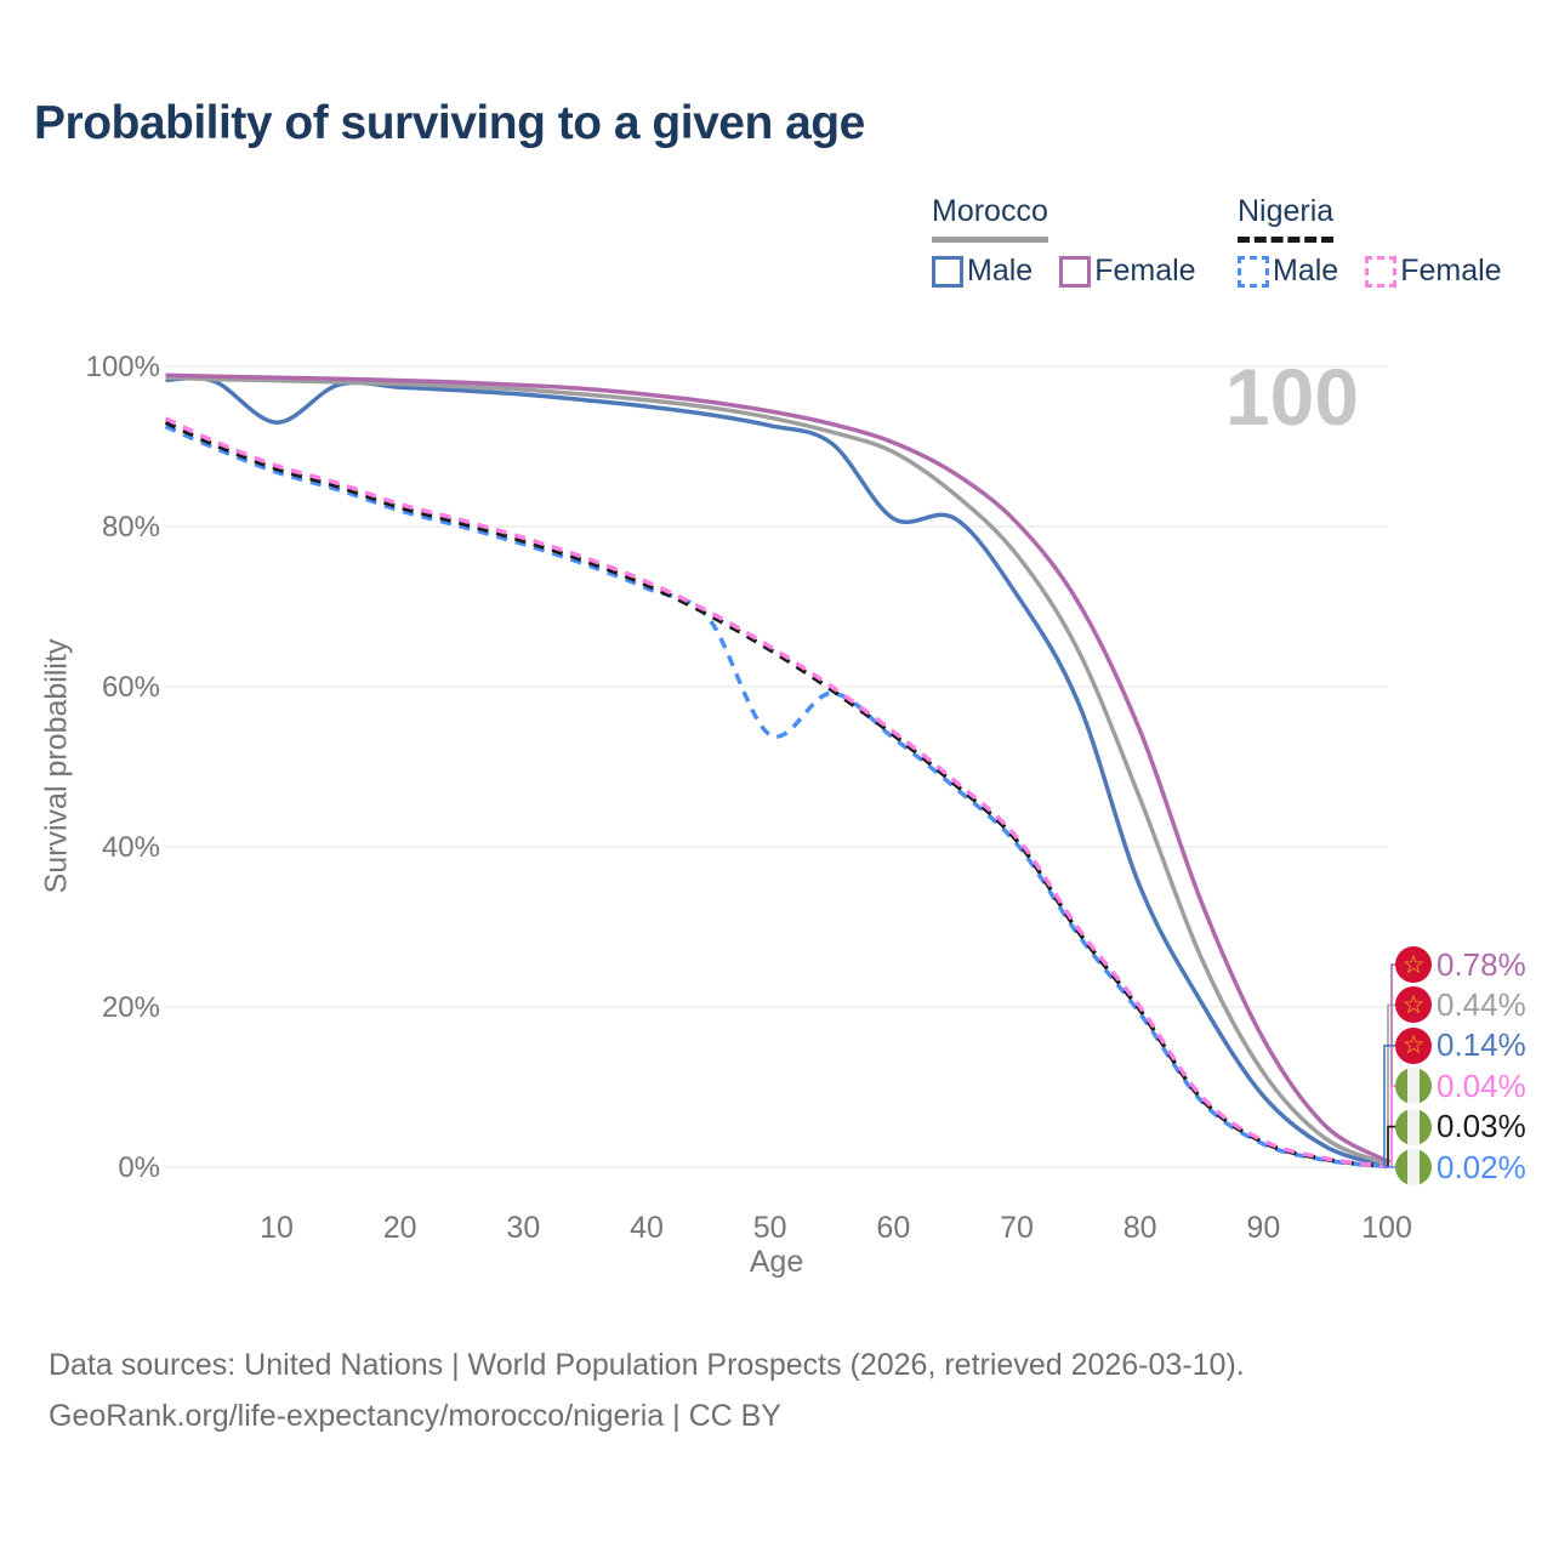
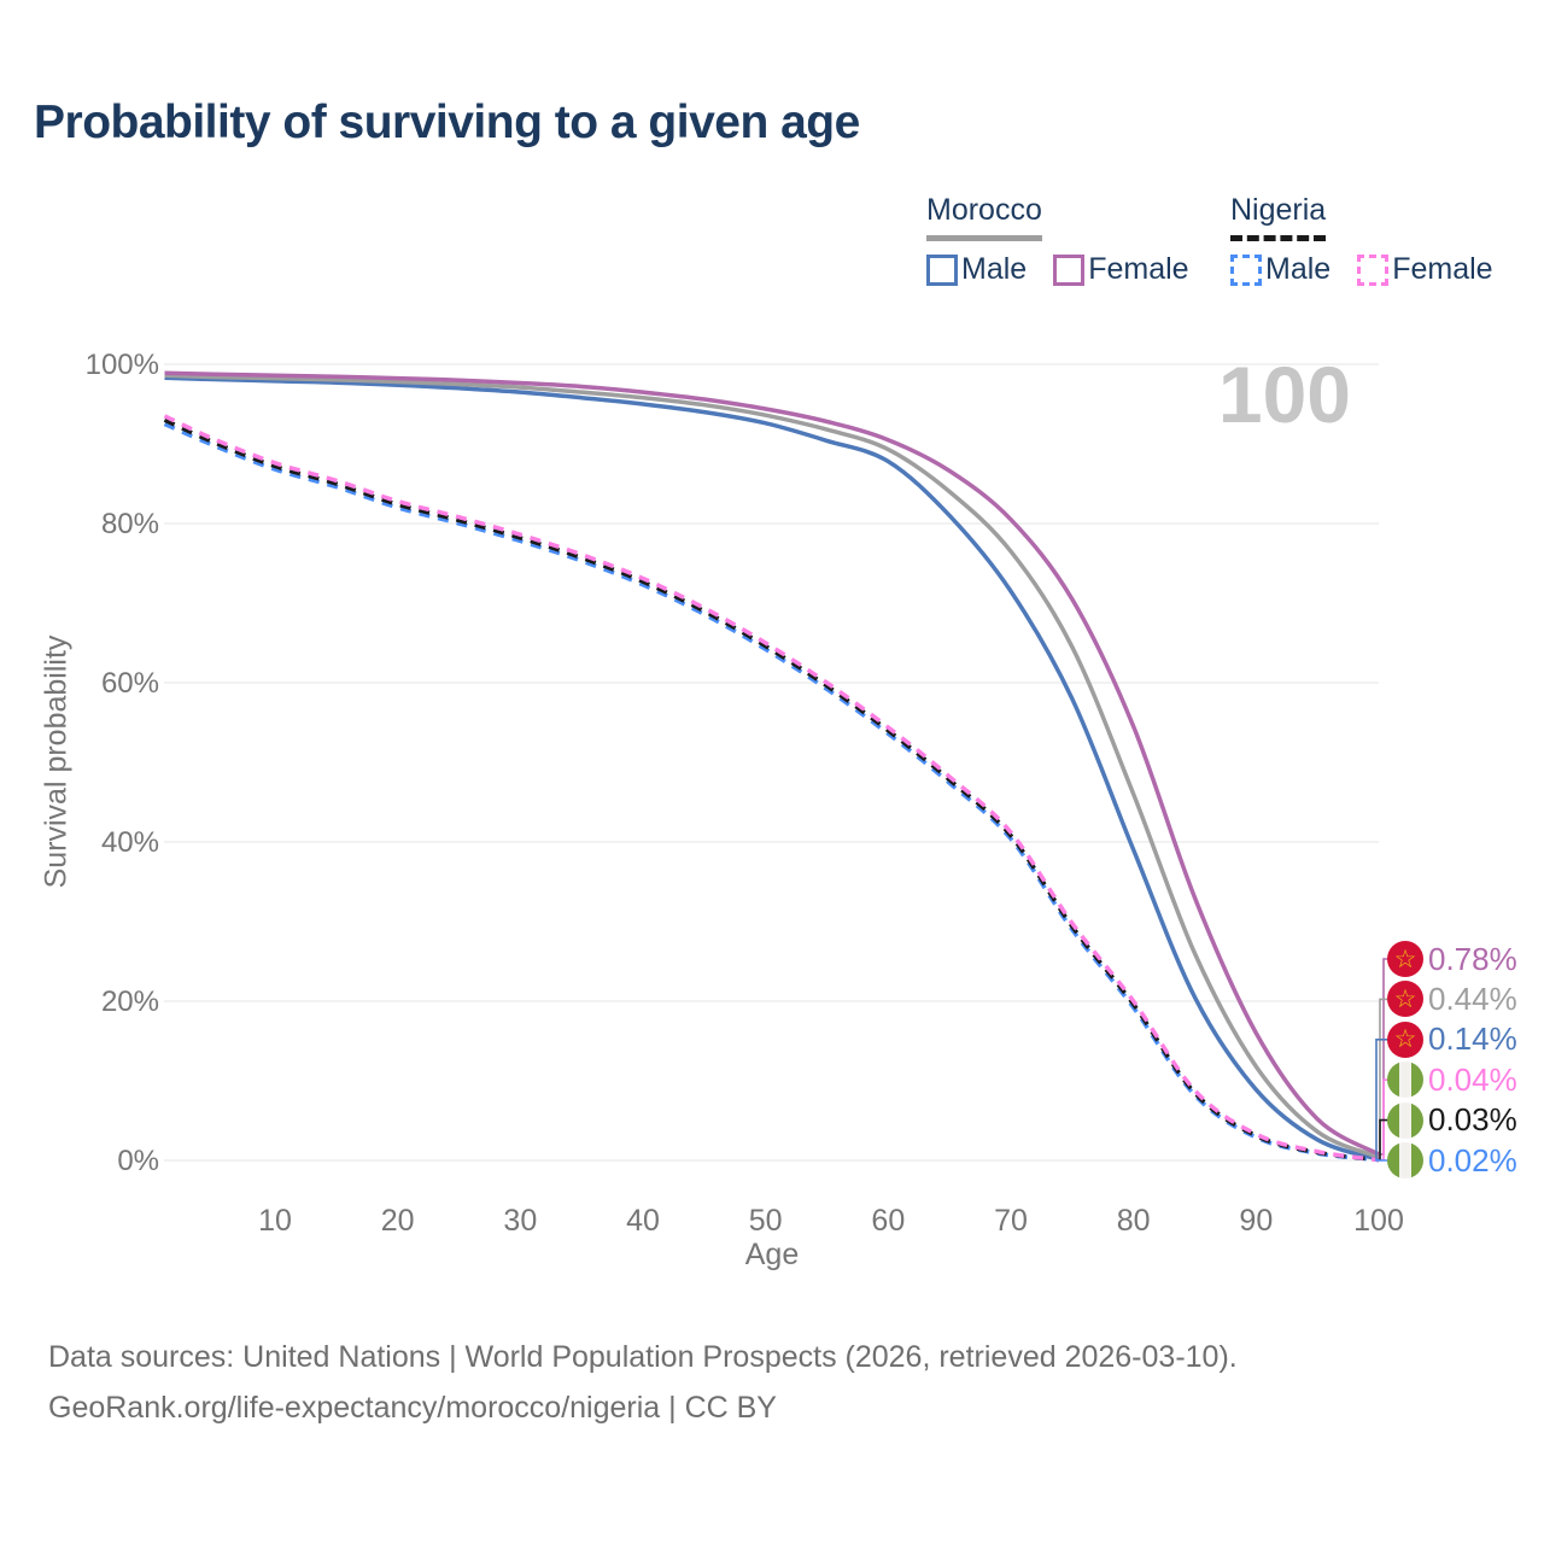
Morocco Male/10: 93% -> 98%
Nigeria Male/50: 54% -> 64%
Morocco Male/60: 81% -> 88%
Morocco Male/80: 35% -> 39%
